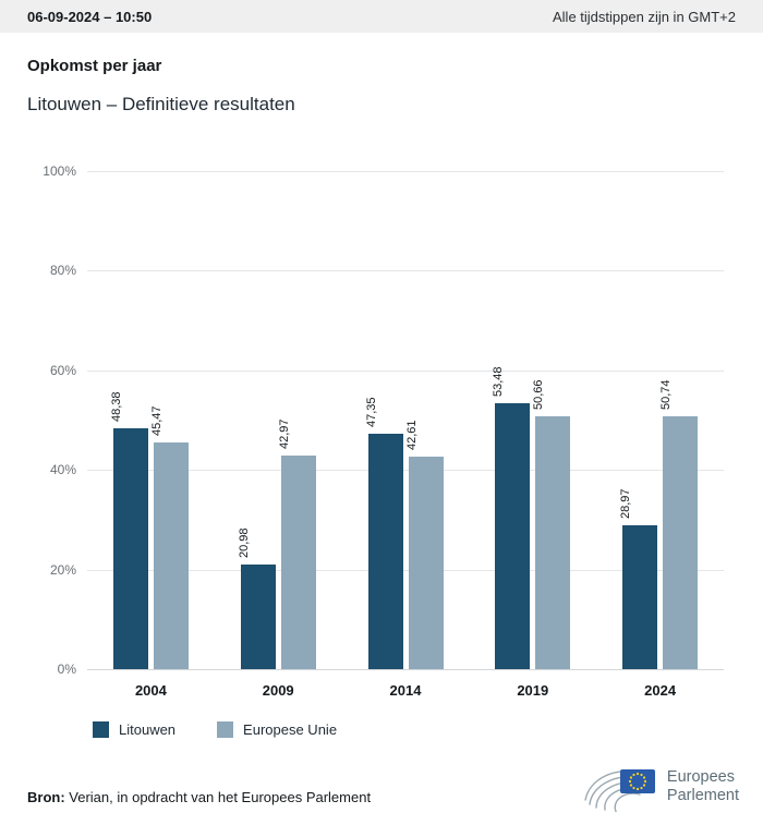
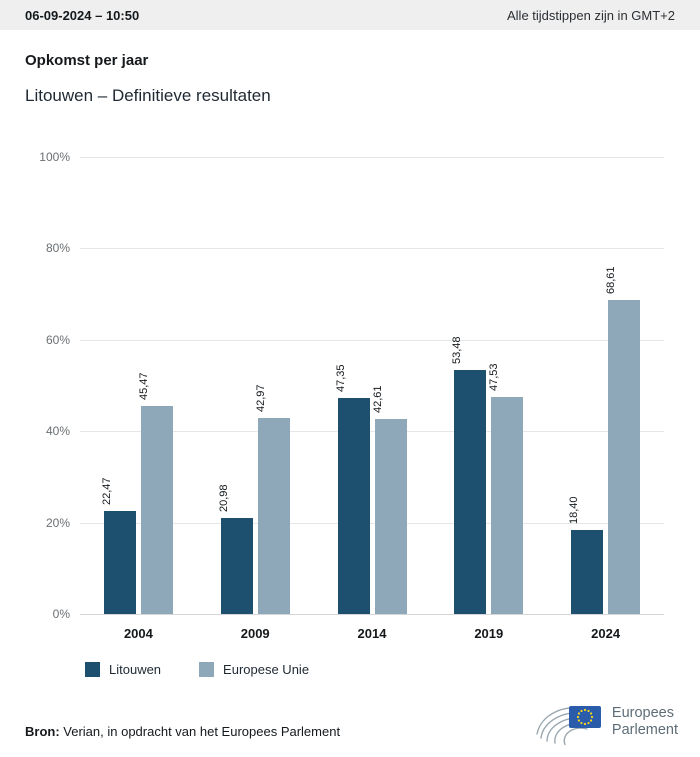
Litouwen/2004: 48,38 -> 22,47
Europese Unie/2019: 50,66 -> 47,53
Litouwen/2024: 28,97 -> 18,40
Europese Unie/2024: 50,74 -> 68,61
